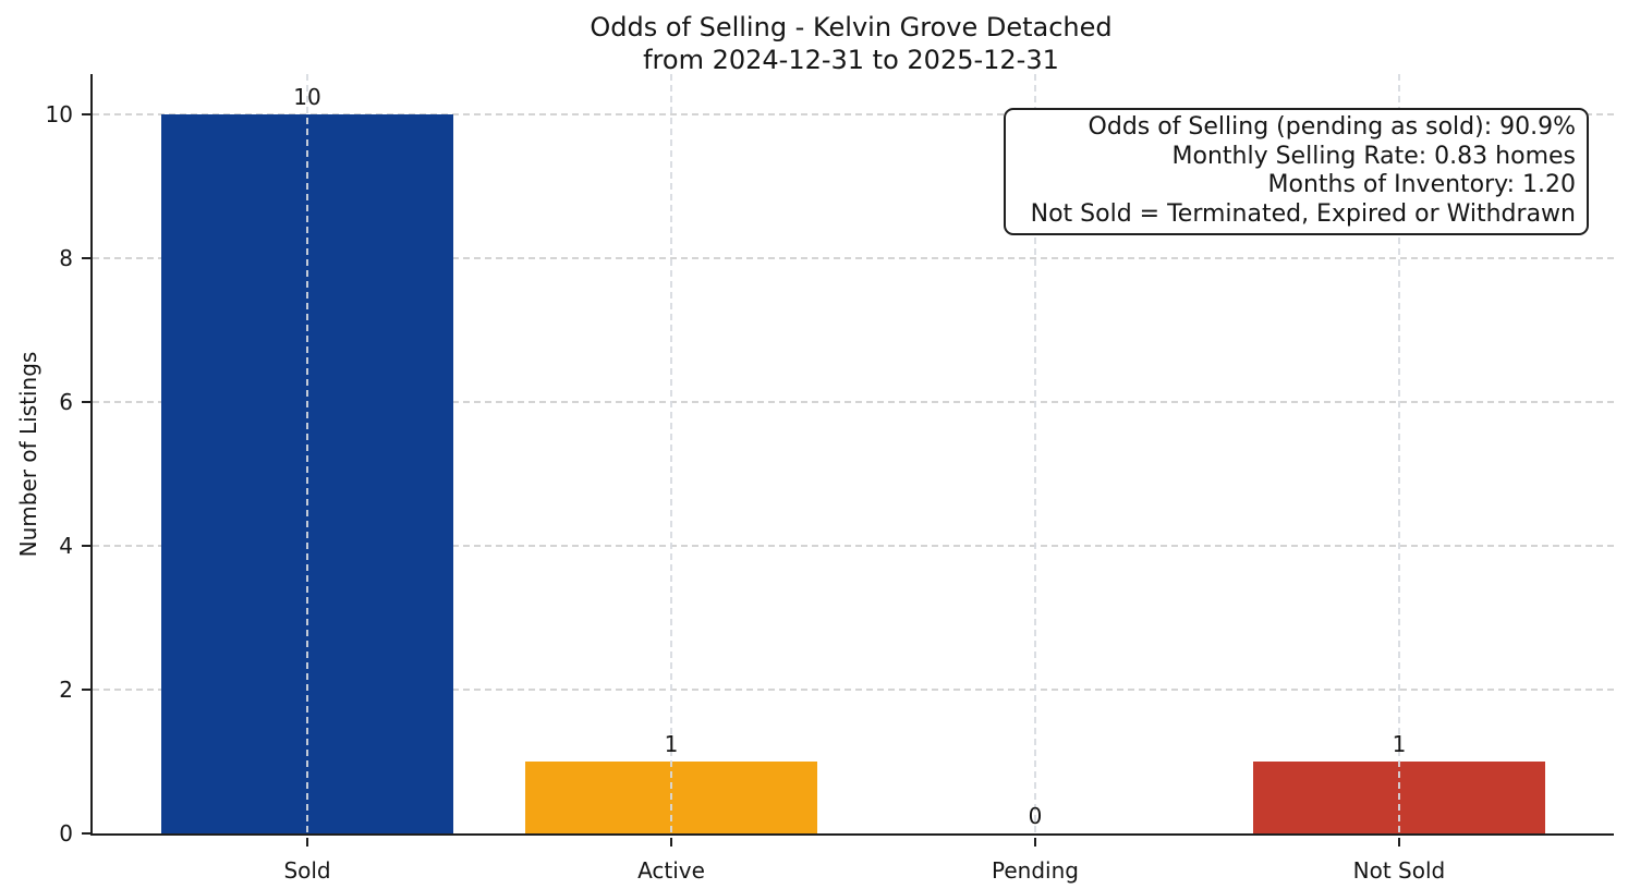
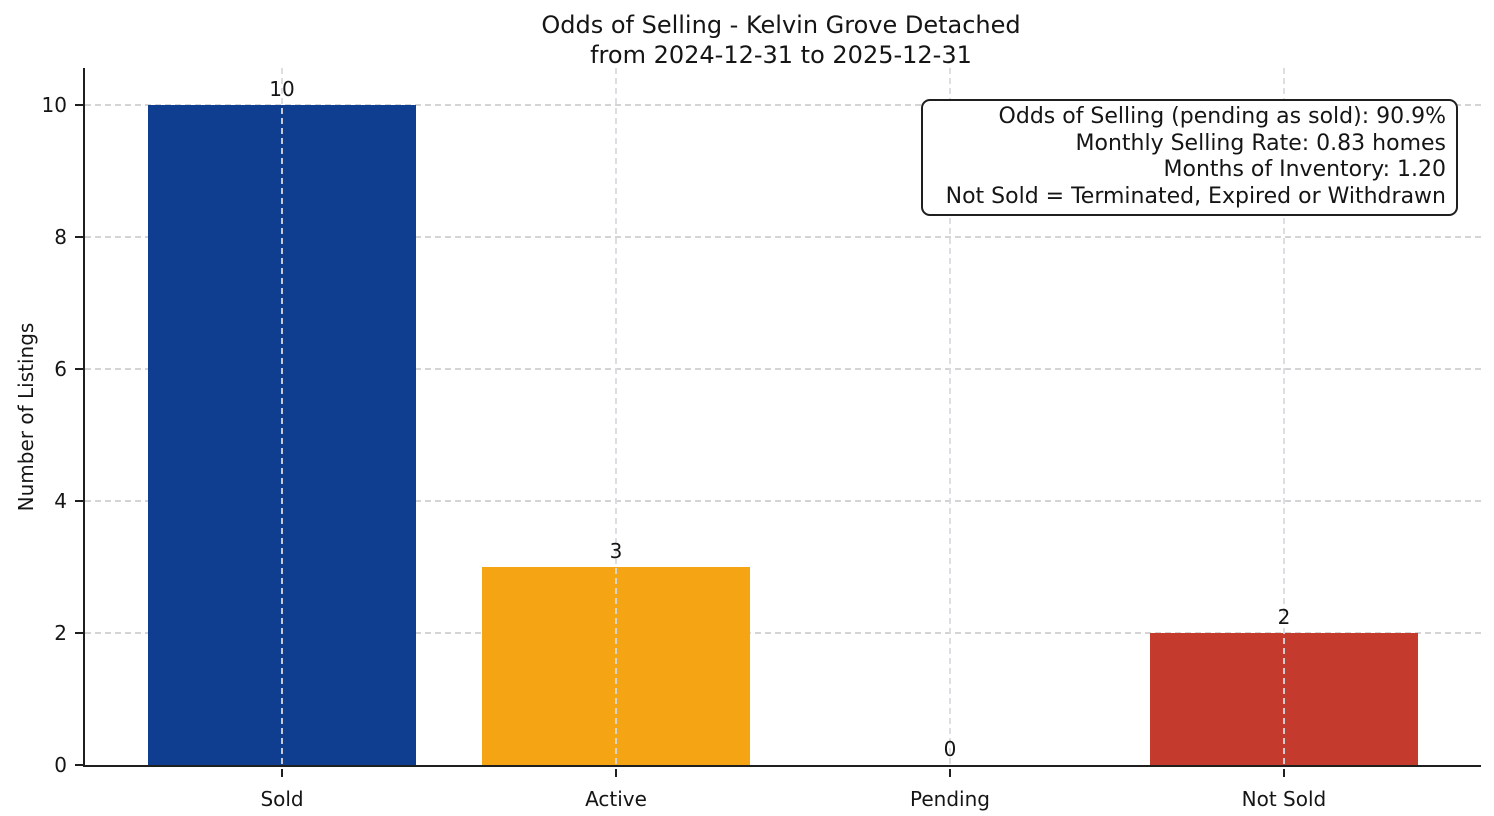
Active: 1 -> 3
Not Sold: 1 -> 2
